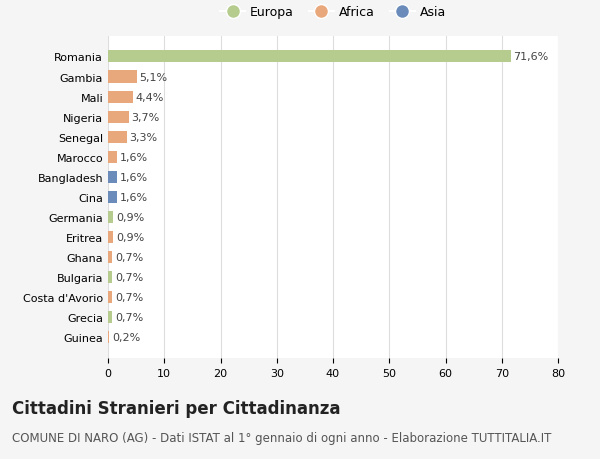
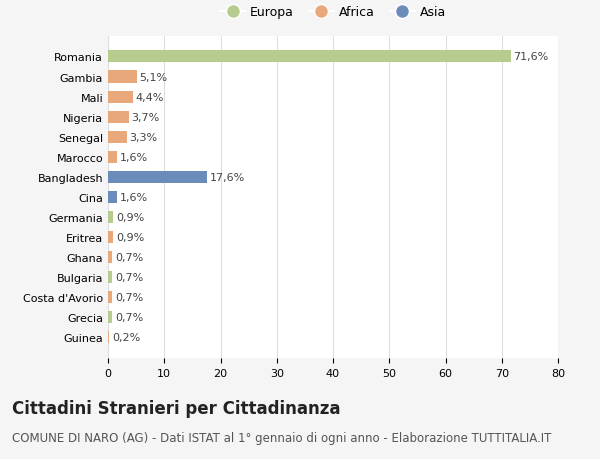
Bangladesh: 1,6% -> 17,6%
